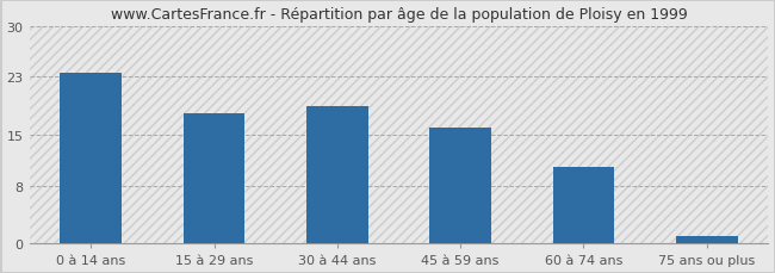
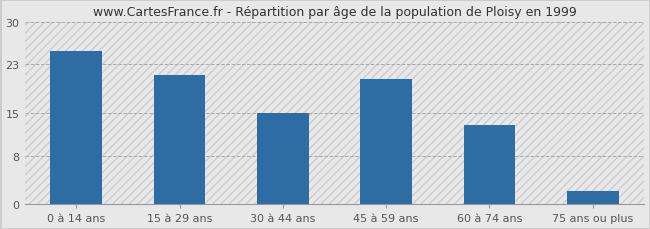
0 à 14 ans: 23.5 -> 25.2
15 à 29 ans: 18.0 -> 21.2
30 à 44 ans: 19.0 -> 15.0
45 à 59 ans: 16.0 -> 20.6
60 à 74 ans: 10.5 -> 13.0
75 ans ou plus: 1.0 -> 2.2
